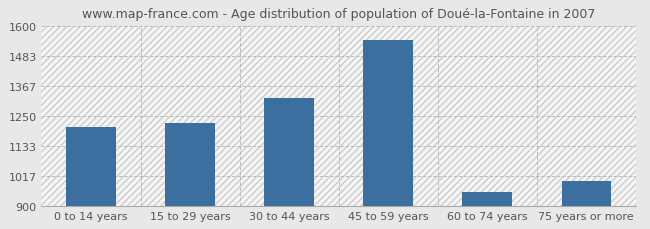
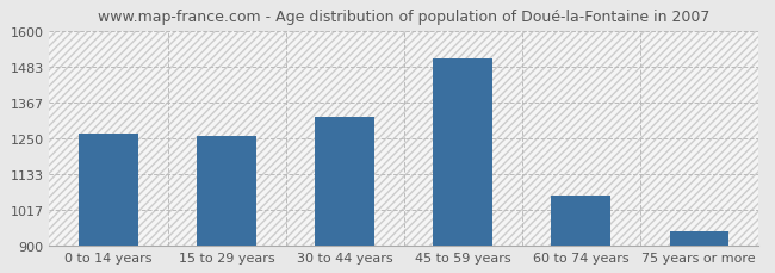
0 to 14 years: 1205 -> 1263
15 to 29 years: 1220 -> 1258
45 to 59 years: 1545 -> 1511
60 to 74 years: 955 -> 1063
75 years or more: 995 -> 945
